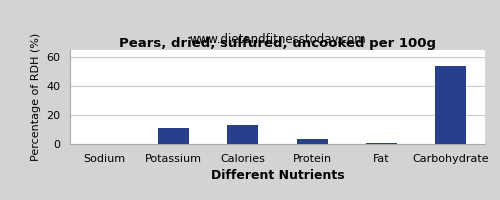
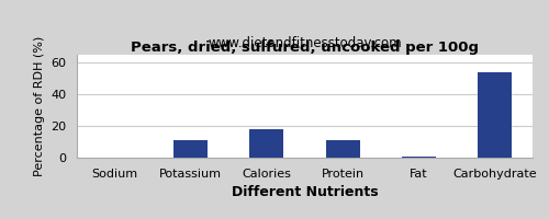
Calories: 13 -> 18
Protein: 4 -> 11
